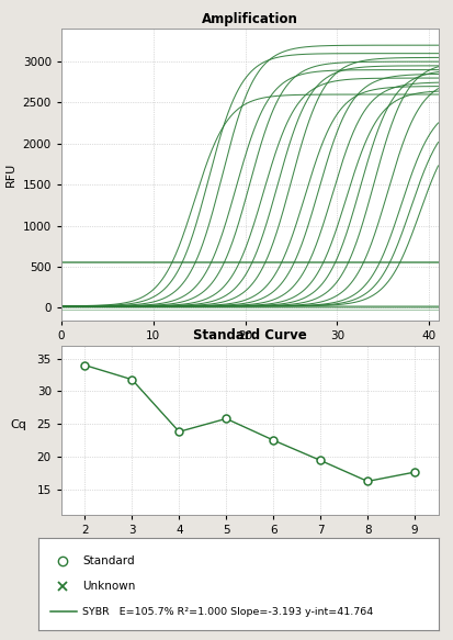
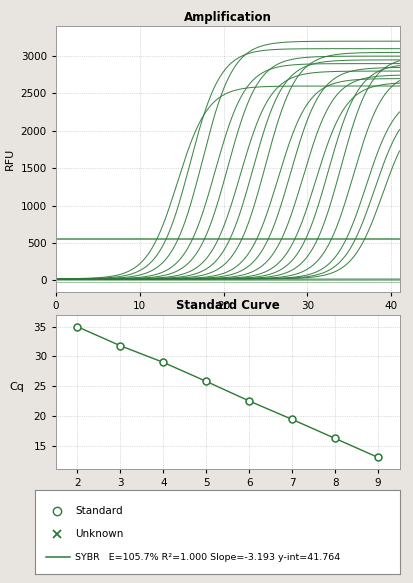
Standard Curve/2: 34.0 -> 35.0
Standard Curve/4: 23.8 -> 29.0
Standard Curve/9: 17.6 -> 13.0
